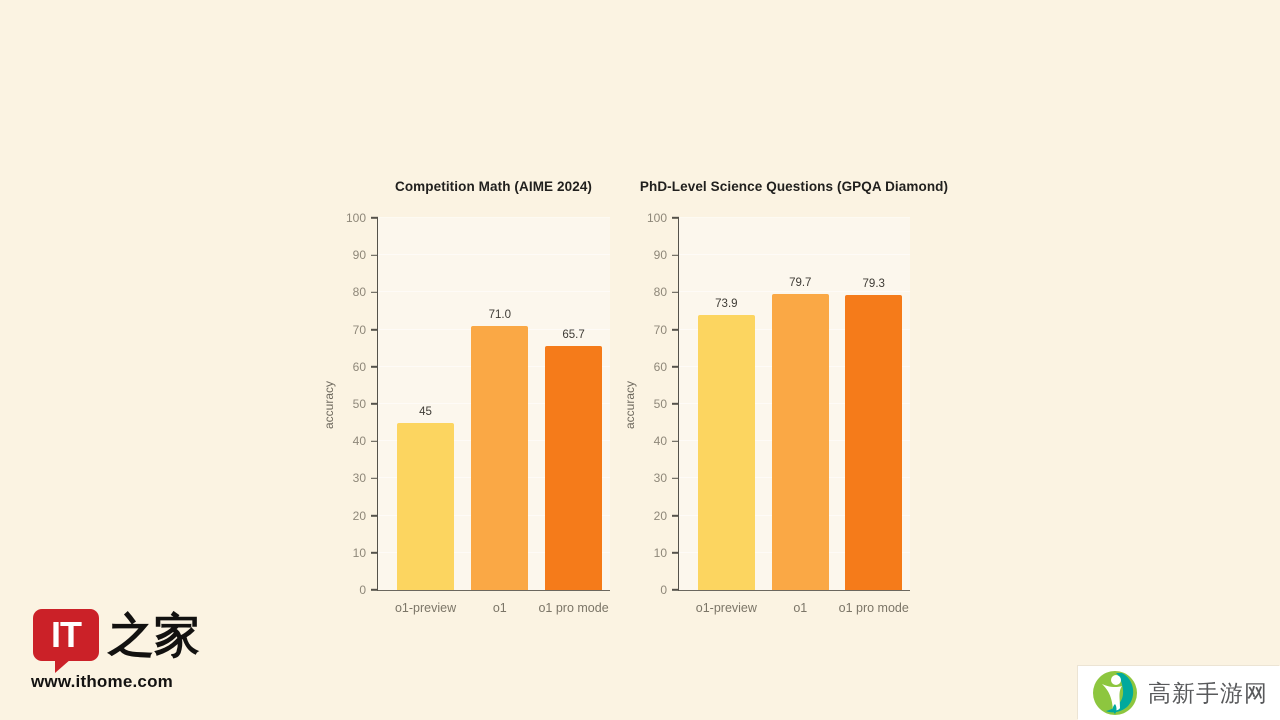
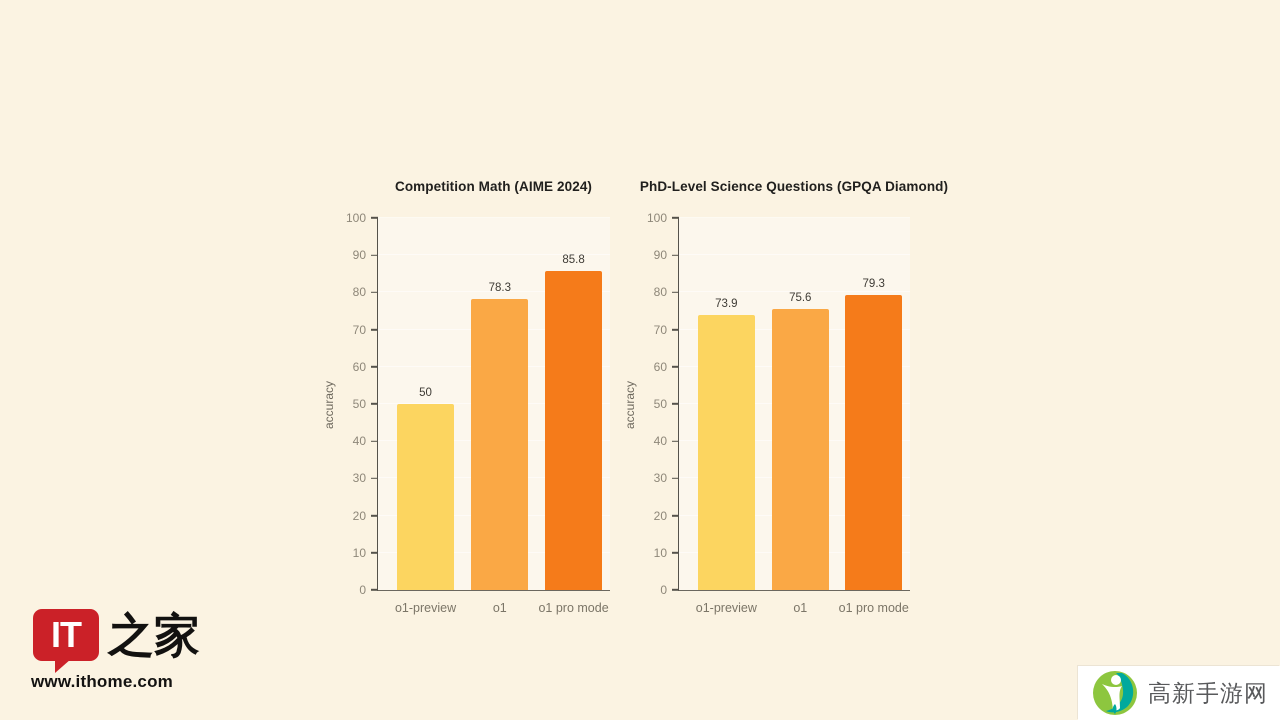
Competition Math (AIME 2024)/o1-preview: 45 -> 50
Competition Math (AIME 2024)/o1: 71.0 -> 78.3
Competition Math (AIME 2024)/o1 pro mode: 65.7 -> 85.8
PhD-Level Science Questions (GPQA Diamond)/o1: 79.7 -> 75.6
